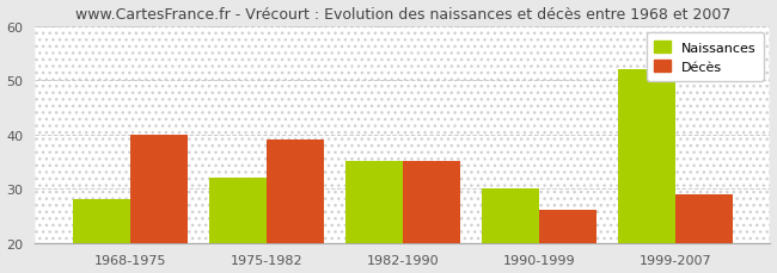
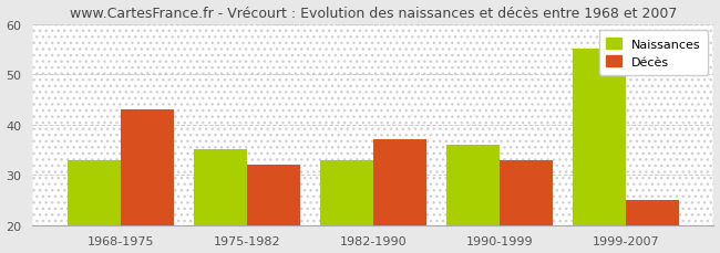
Naissances/1968-1975: 28 -> 33
Décès/1968-1975: 40 -> 43
Naissances/1975-1982: 32 -> 35
Décès/1975-1982: 39 -> 32
Naissances/1982-1990: 35 -> 33
Décès/1982-1990: 35 -> 37
Naissances/1990-1999: 30 -> 36
Décès/1990-1999: 26 -> 33
Naissances/1999-2007: 52 -> 55
Décès/1999-2007: 29 -> 25
